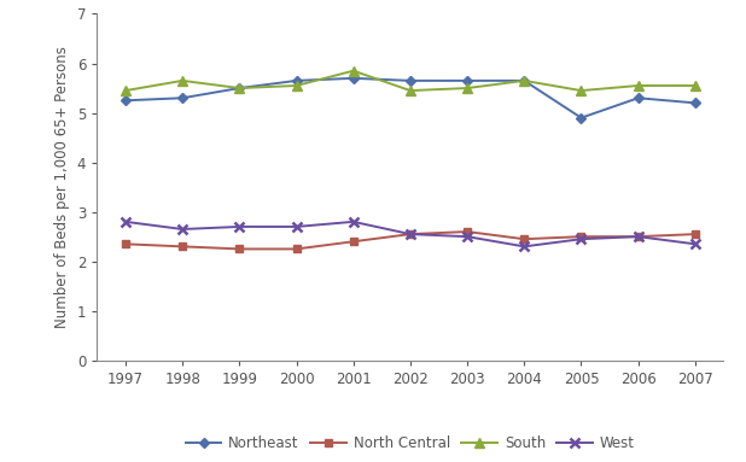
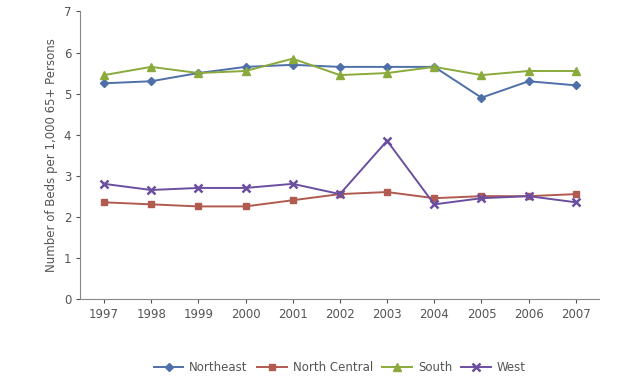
West/2003: 2.50 -> 3.85
